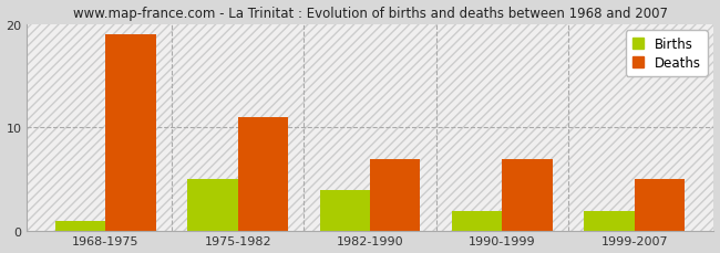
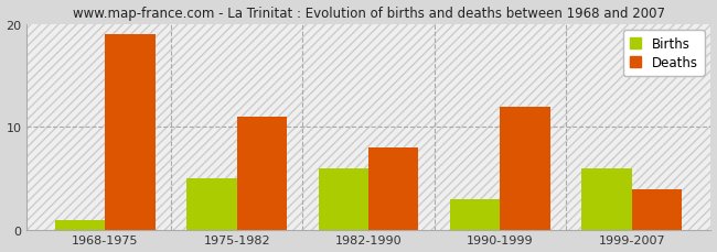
Births/1982-1990: 4 -> 6
Deaths/1982-1990: 7 -> 8
Births/1990-1999: 2 -> 3
Deaths/1990-1999: 7 -> 12
Births/1999-2007: 2 -> 6
Deaths/1999-2007: 5 -> 4
